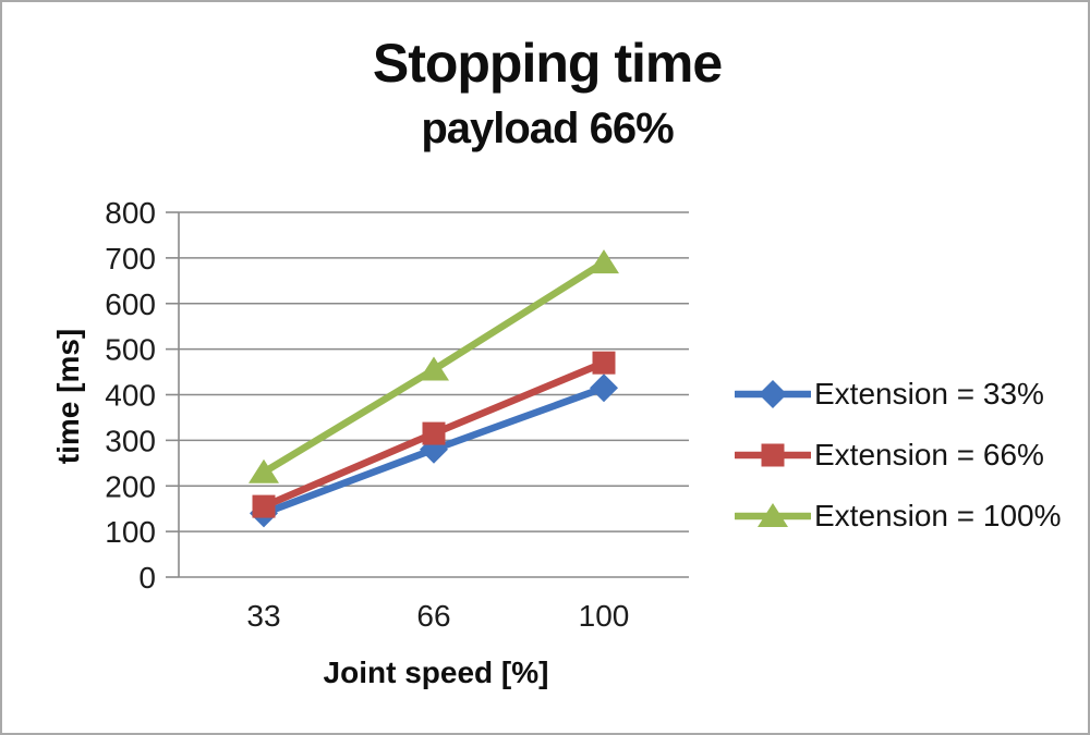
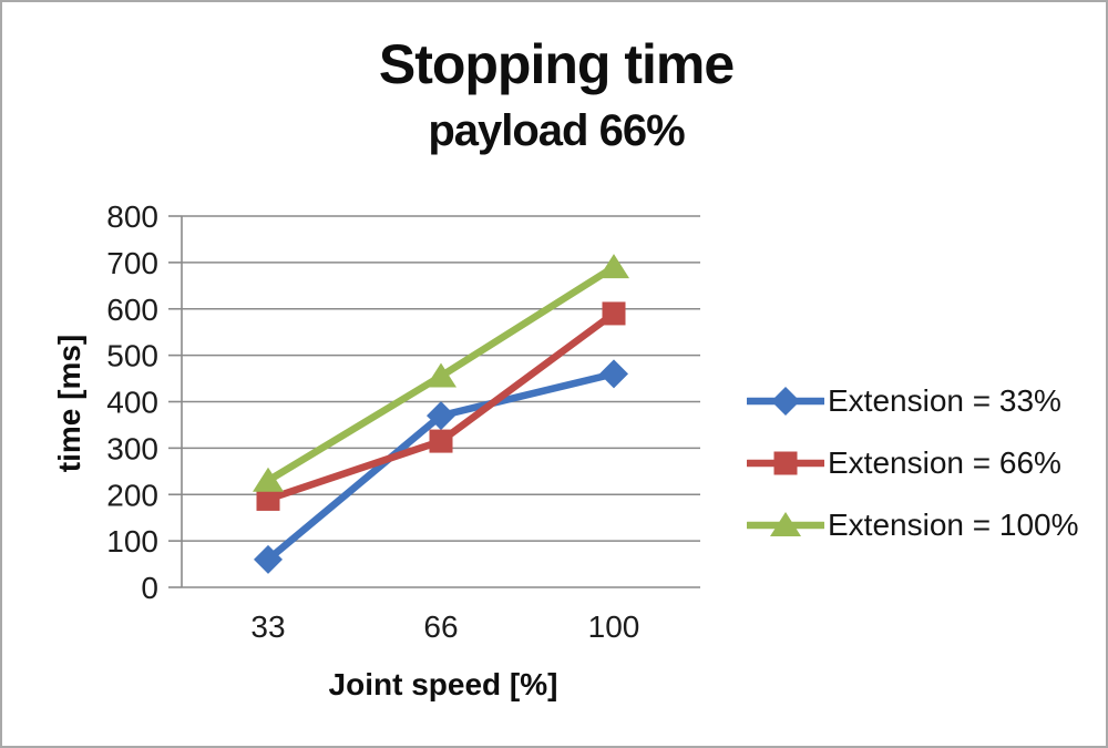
Extension = 33%/33: 140 -> 60
Extension = 66%/33: 160 -> 190
Extension = 33%/66: 280 -> 370
Extension = 33%/100: 420 -> 460
Extension = 66%/100: 470 -> 590
